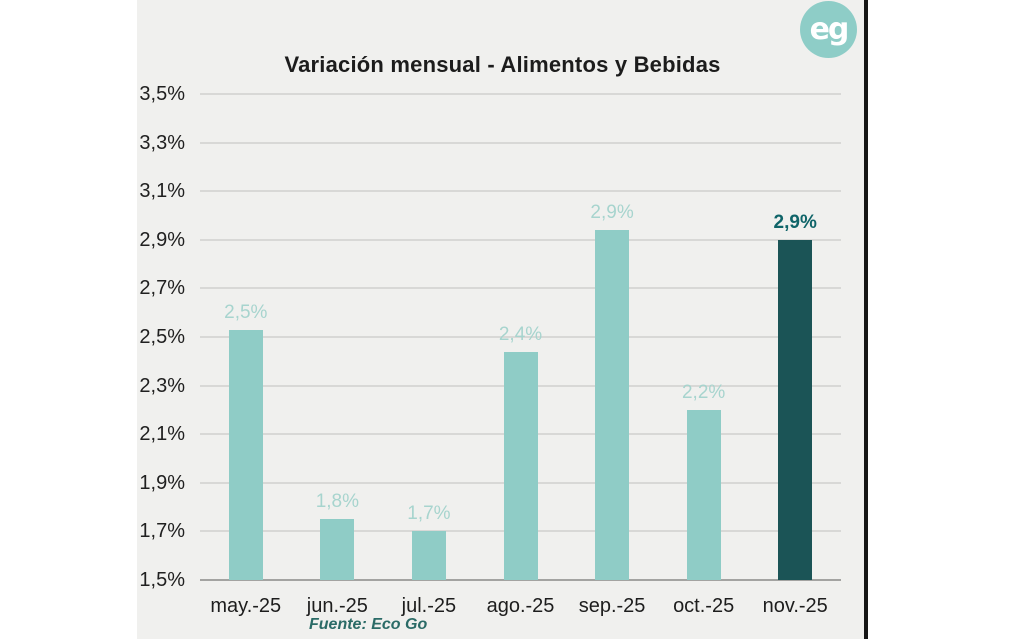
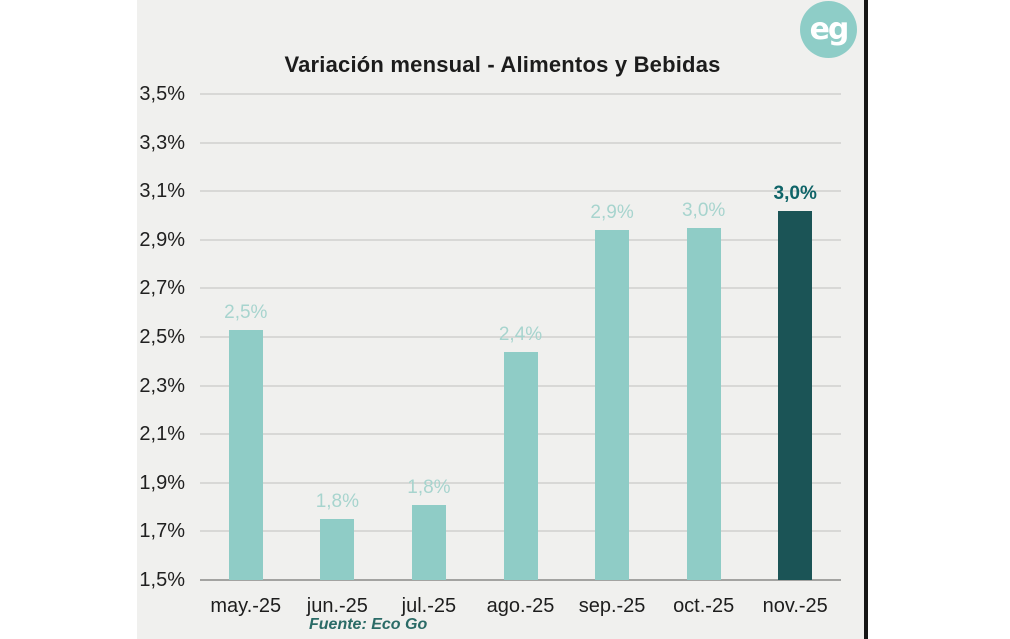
jul.-25: 1,7% -> 1,8%
oct.-25: 2,2% -> 3,0%
nov.-25: 2,9% -> 3,0%
